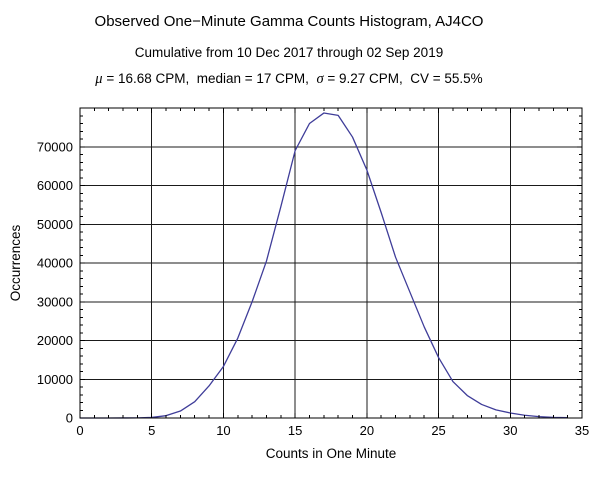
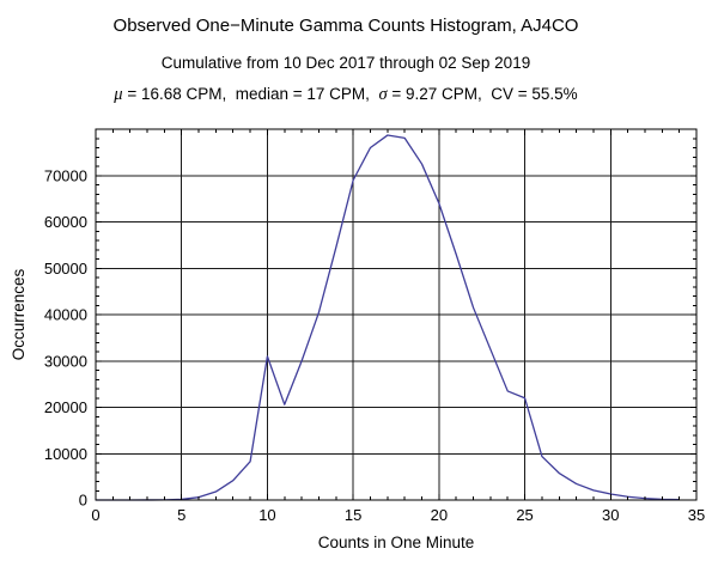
10: 13000 -> 31000
25: 16000 -> 22000
